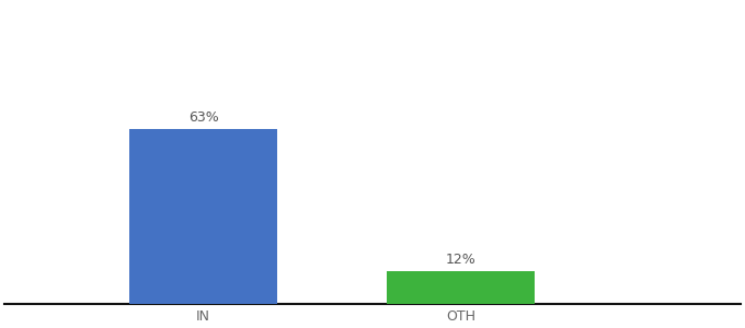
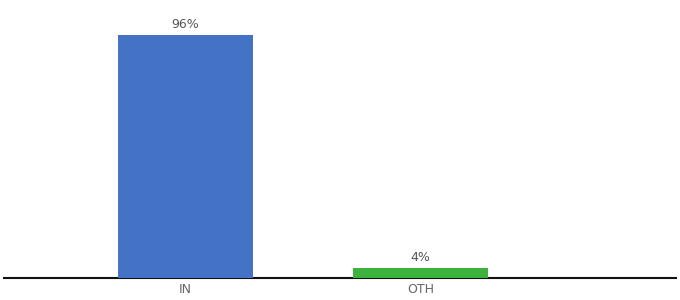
IN: 63% -> 96%
OTH: 12% -> 4%
